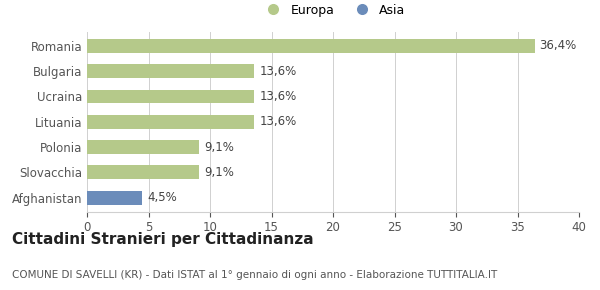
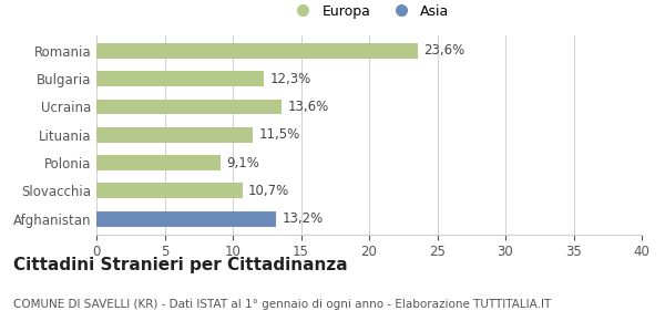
Romania: 36,4% -> 23,6%
Bulgaria: 13,6% -> 12,3%
Lituania: 13,6% -> 11,5%
Slovacchia: 9,1% -> 10,7%
Afghanistan: 4,5% -> 13,2%
